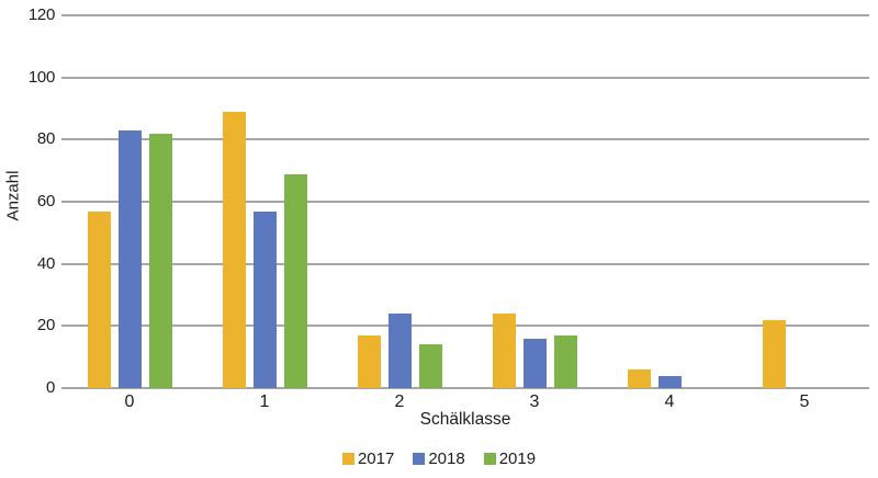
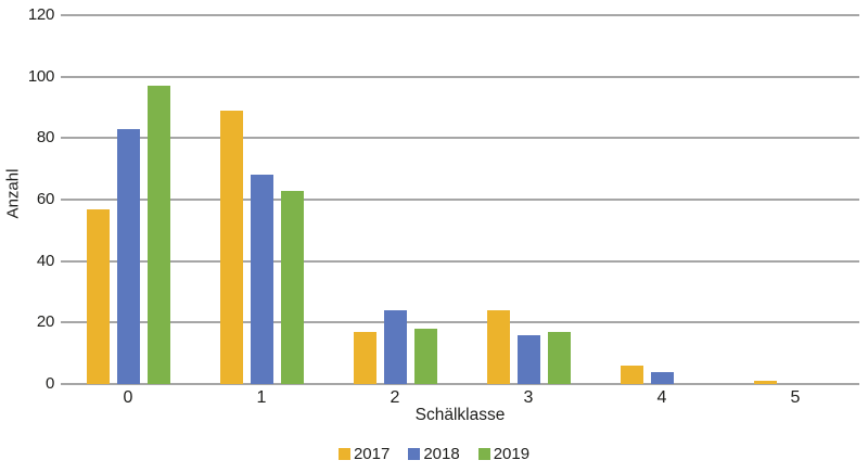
2019/0: 82 -> 97
2018/1: 57 -> 68
2019/1: 69 -> 63
2019/2: 14 -> 18
2017/5: 22 -> 1
